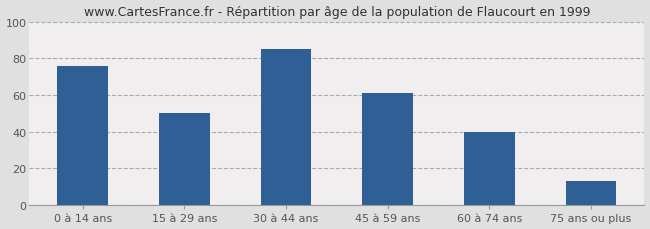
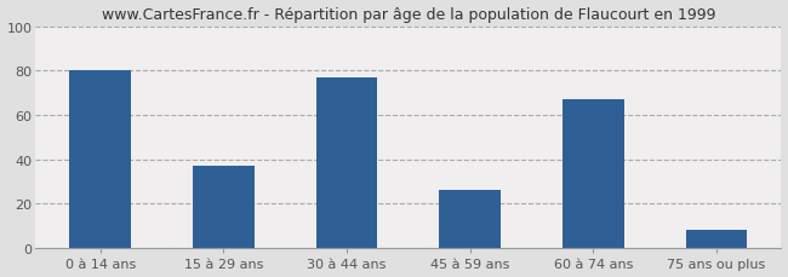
0 à 14 ans: 76 -> 80
15 à 29 ans: 50 -> 37
30 à 44 ans: 85 -> 77
45 à 59 ans: 61 -> 26
60 à 74 ans: 40 -> 67
75 ans ou plus: 13 -> 8
